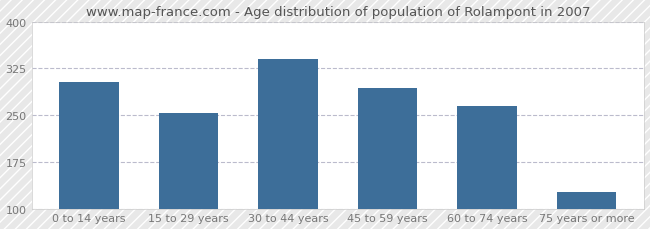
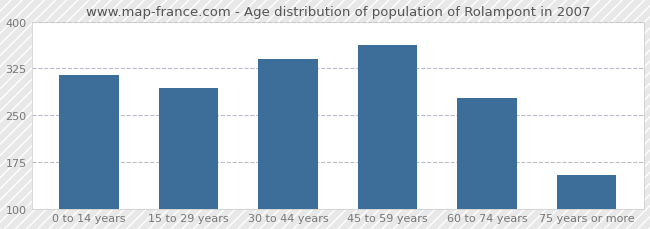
0 to 14 years: 303 -> 314
15 to 29 years: 253 -> 294
45 to 59 years: 293 -> 362
60 to 74 years: 265 -> 278
75 years or more: 127 -> 154
